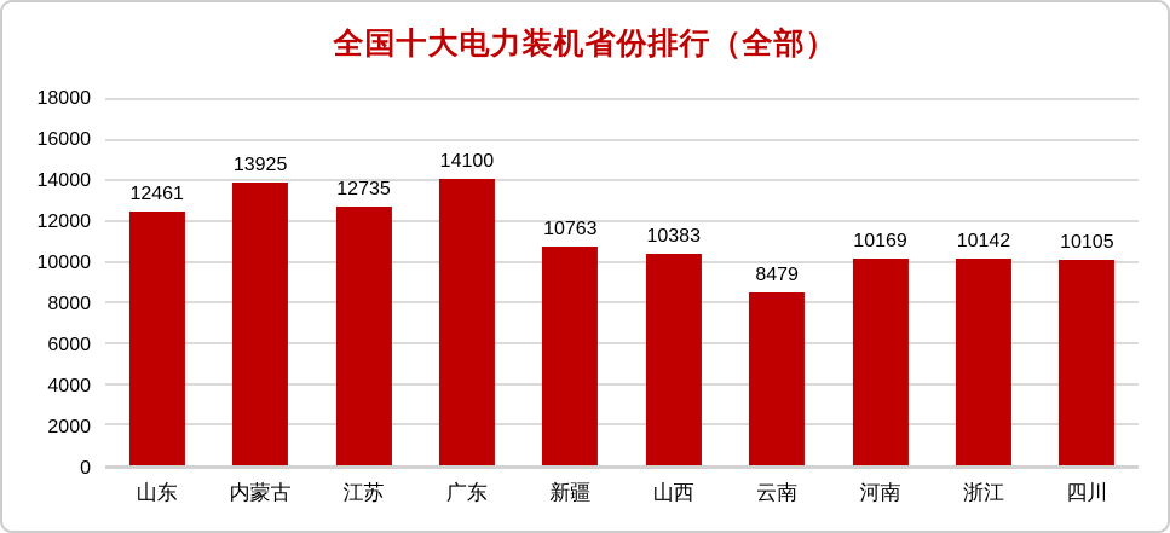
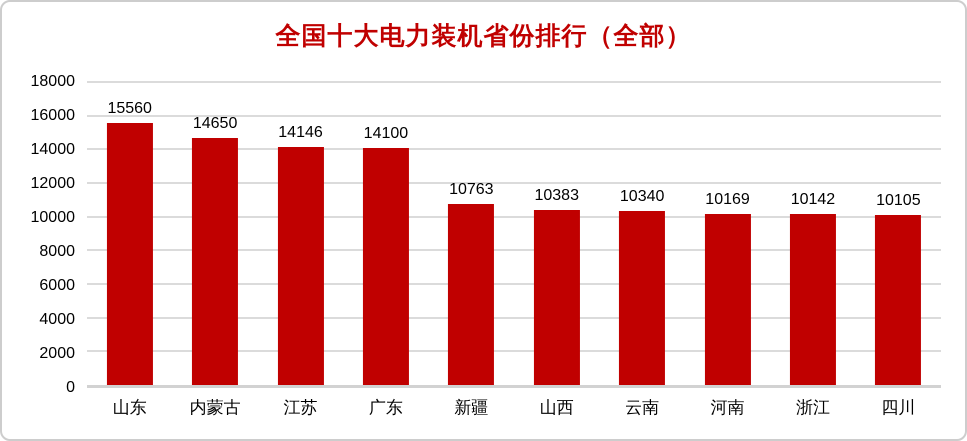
山东: 12461 -> 15560
内蒙古: 13925 -> 14650
江苏: 12735 -> 14146
云南: 8479 -> 10340
